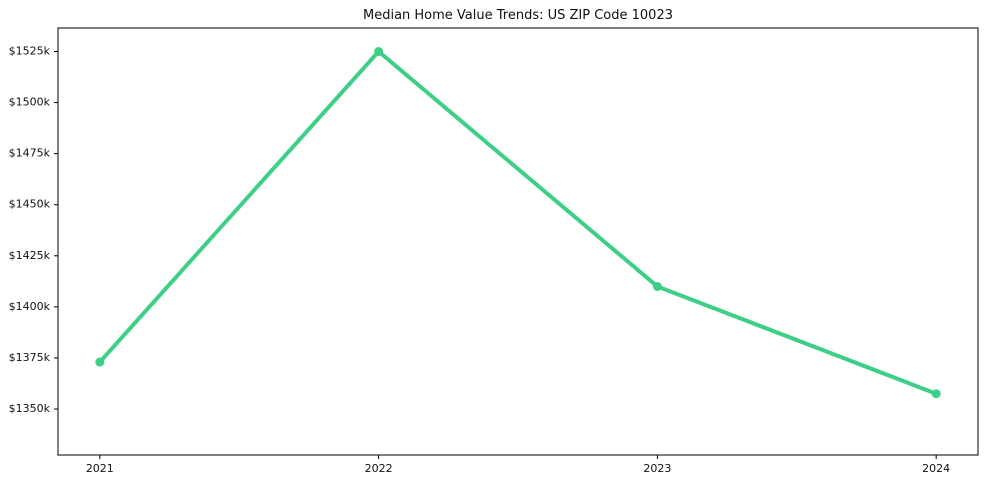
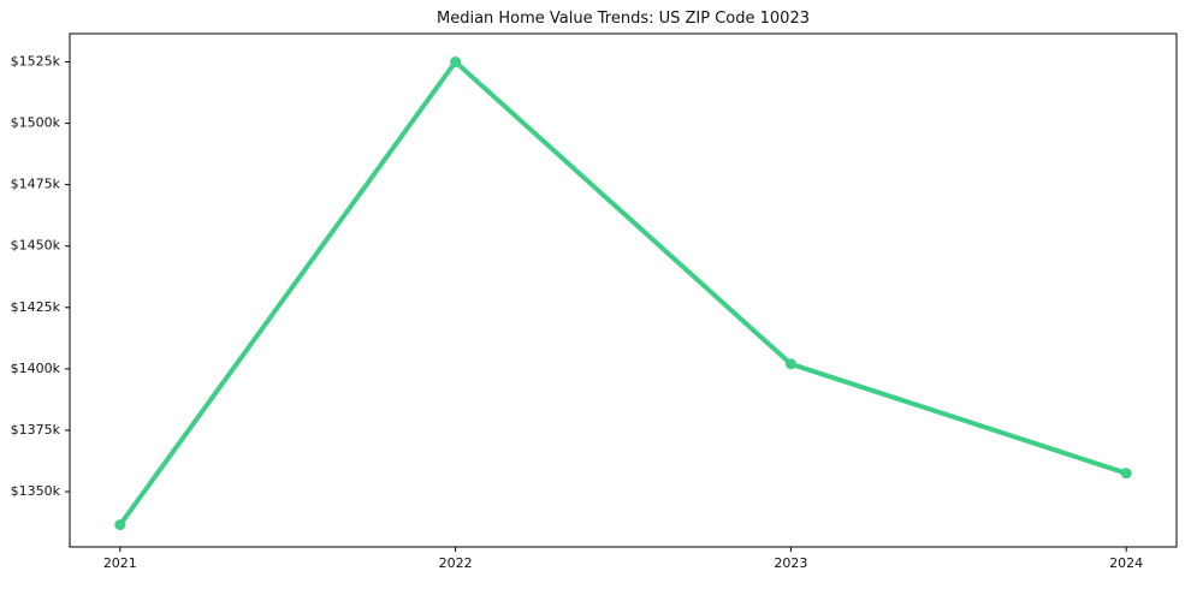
2021: $1373k -> $1336k
2023: $1410k -> $1402k
